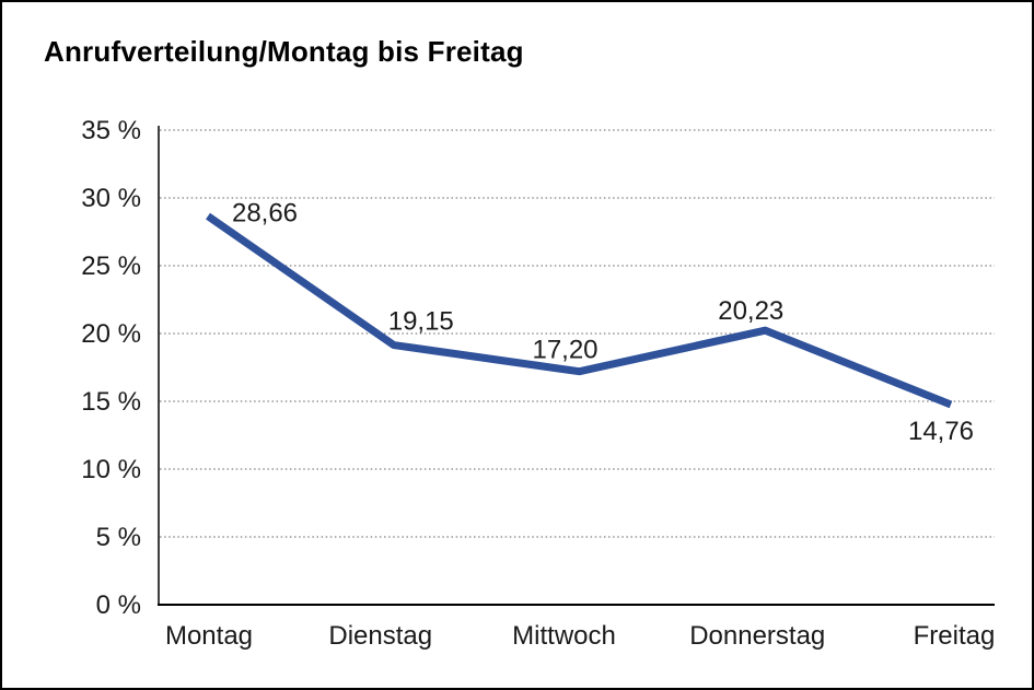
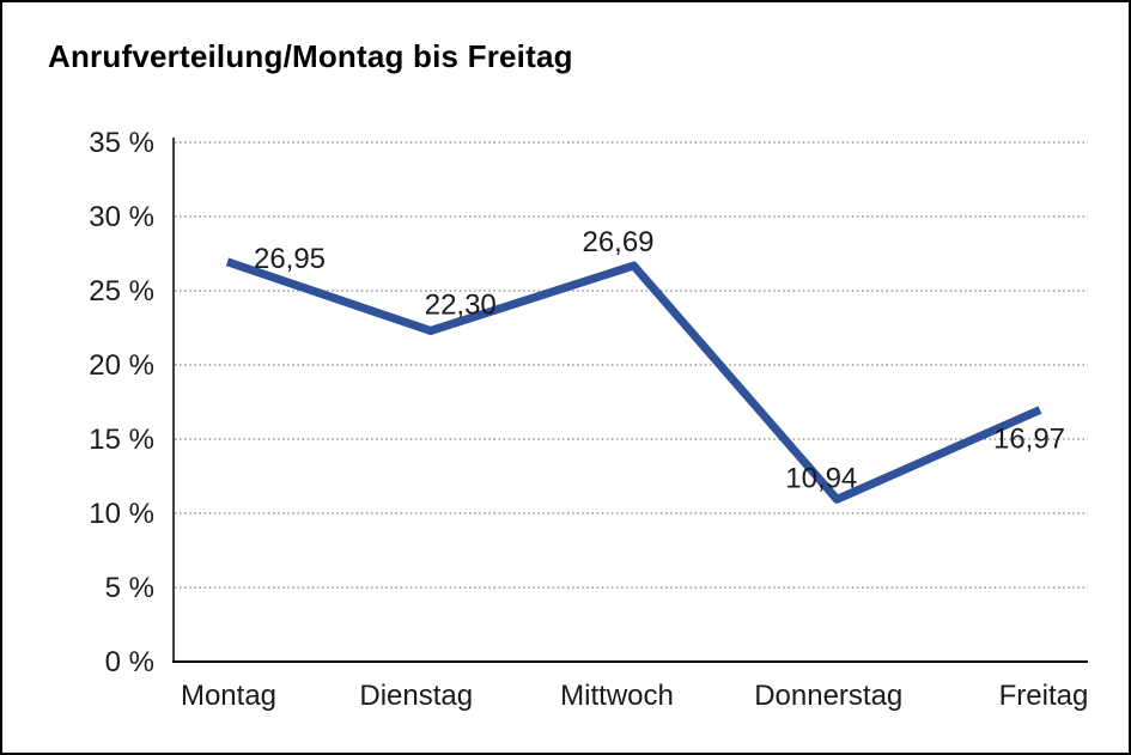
Montag: 28,66 -> 26,95
Dienstag: 19,15 -> 22,30
Mittwoch: 17,20 -> 26,69
Donnerstag: 20,23 -> 10,94
Freitag: 14,76 -> 16,97
